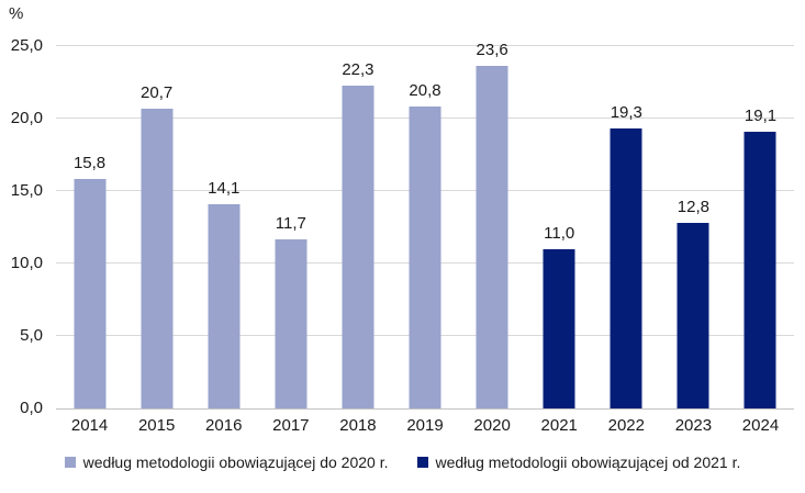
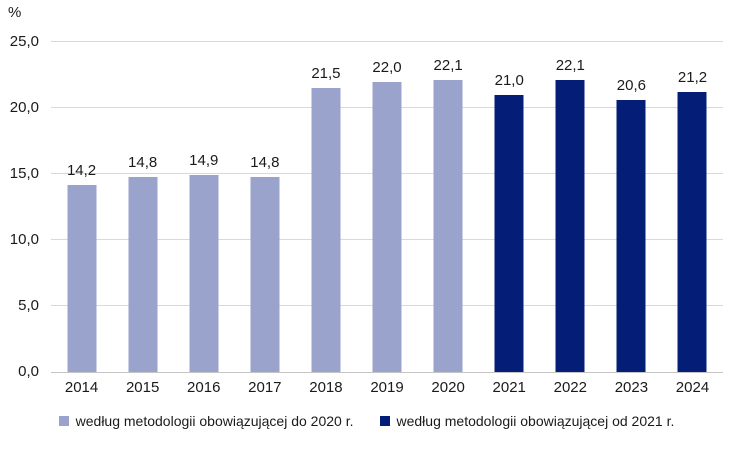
według metodologii obowiązującej do 2020 r./2014: 15,8 -> 14,2
według metodologii obowiązującej do 2020 r./2015: 20,7 -> 14,8
według metodologii obowiązującej do 2020 r./2016: 14,1 -> 14,9
według metodologii obowiązującej do 2020 r./2017: 11,7 -> 14,8
według metodologii obowiązującej do 2020 r./2018: 22,3 -> 21,5
według metodologii obowiązującej do 2020 r./2019: 20,8 -> 22,0
według metodologii obowiązującej do 2020 r./2020: 23,6 -> 22,1
według metodologii obowiązującej od 2021 r./2021: 11,0 -> 21,0
według metodologii obowiązującej od 2021 r./2022: 19,3 -> 22,1
według metodologii obowiązującej od 2021 r./2023: 12,8 -> 20,6
według metodologii obowiązującej od 2021 r./2024: 19,1 -> 21,2
